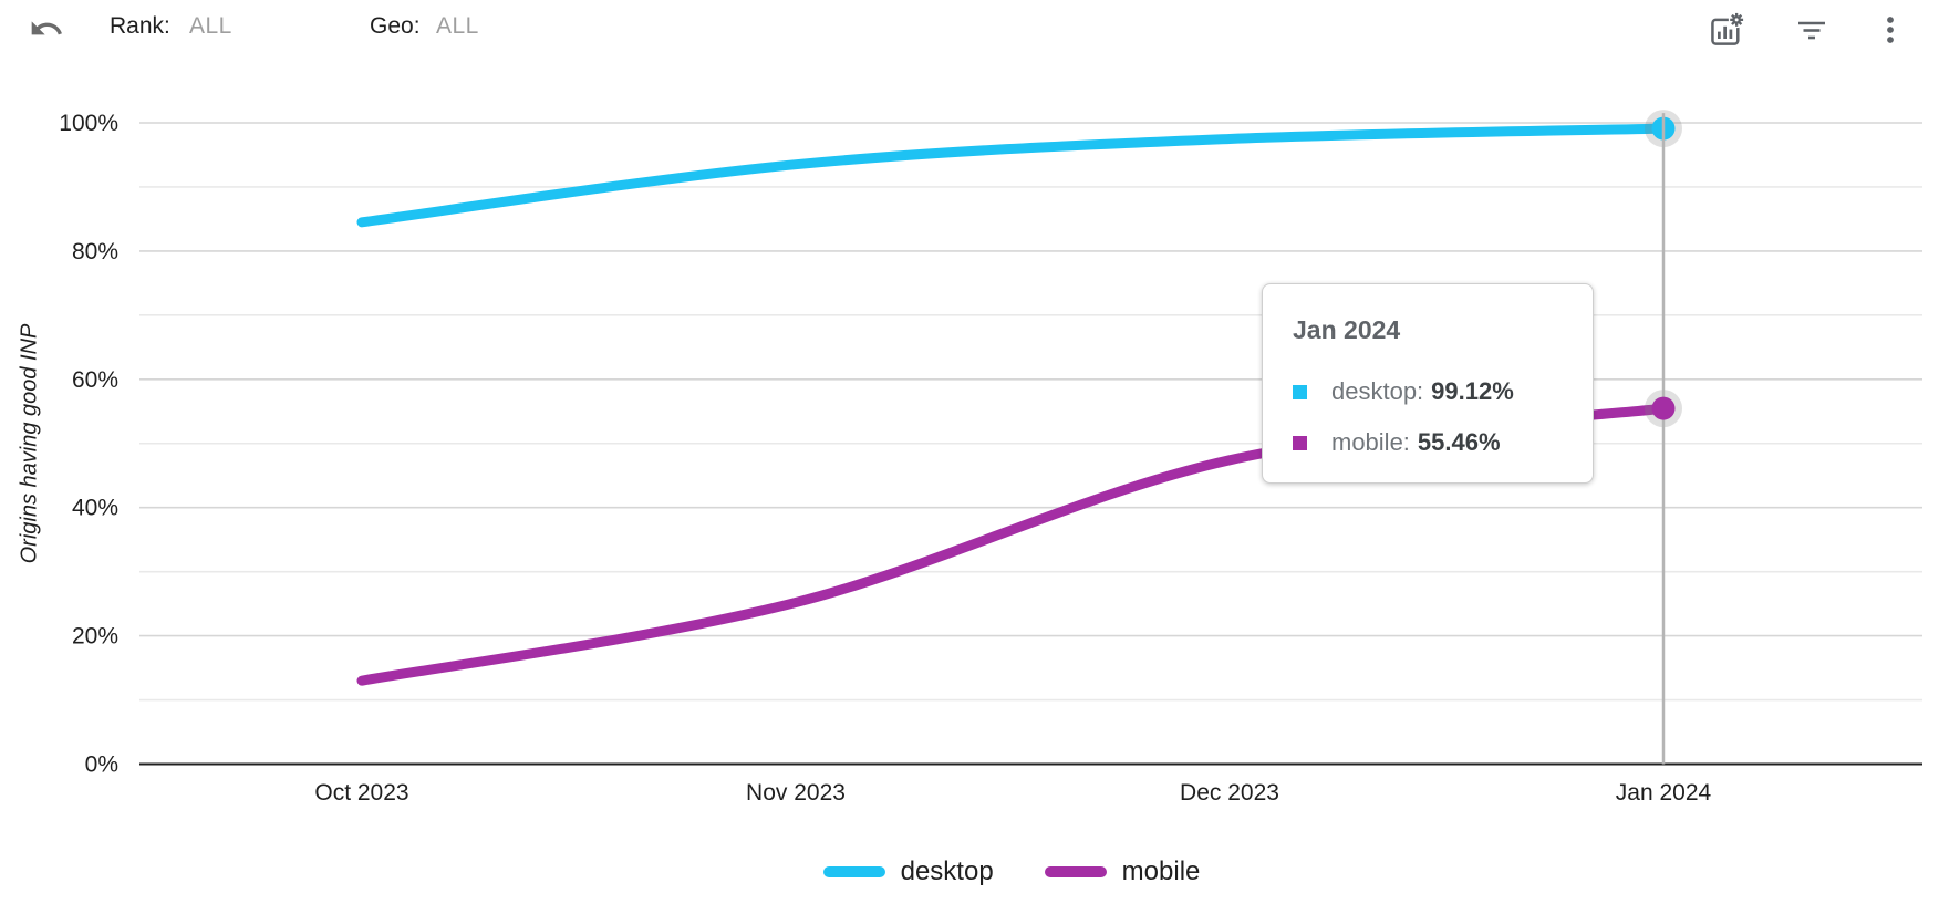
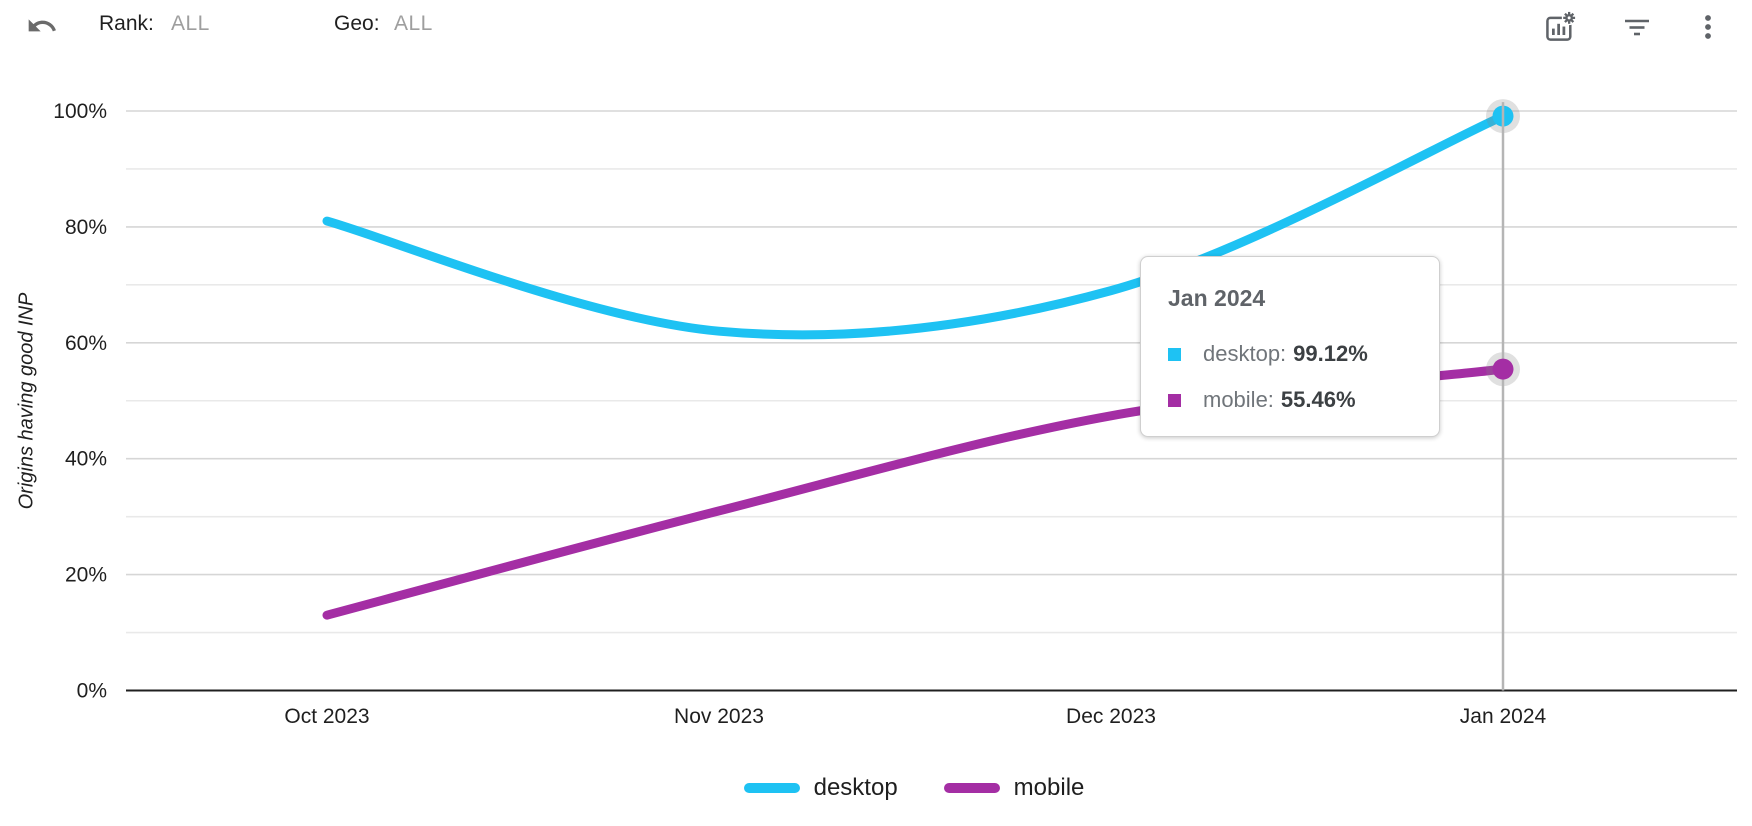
desktop/Oct 2023: 84% -> 81%
desktop/Nov 2023: 94% -> 62%
mobile/Nov 2023: 25% -> 31%
desktop/Dec 2023: 98% -> 69%
